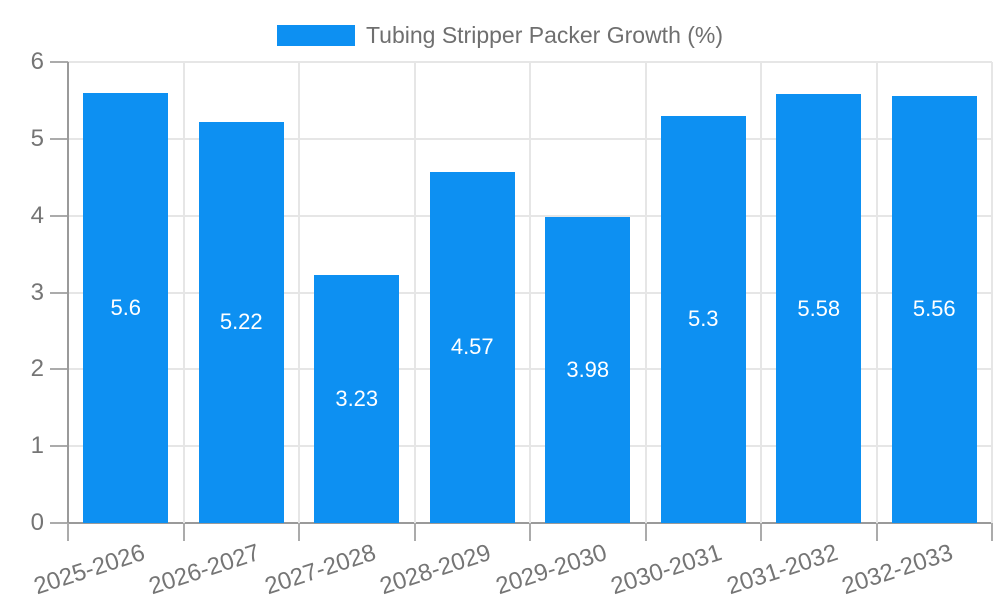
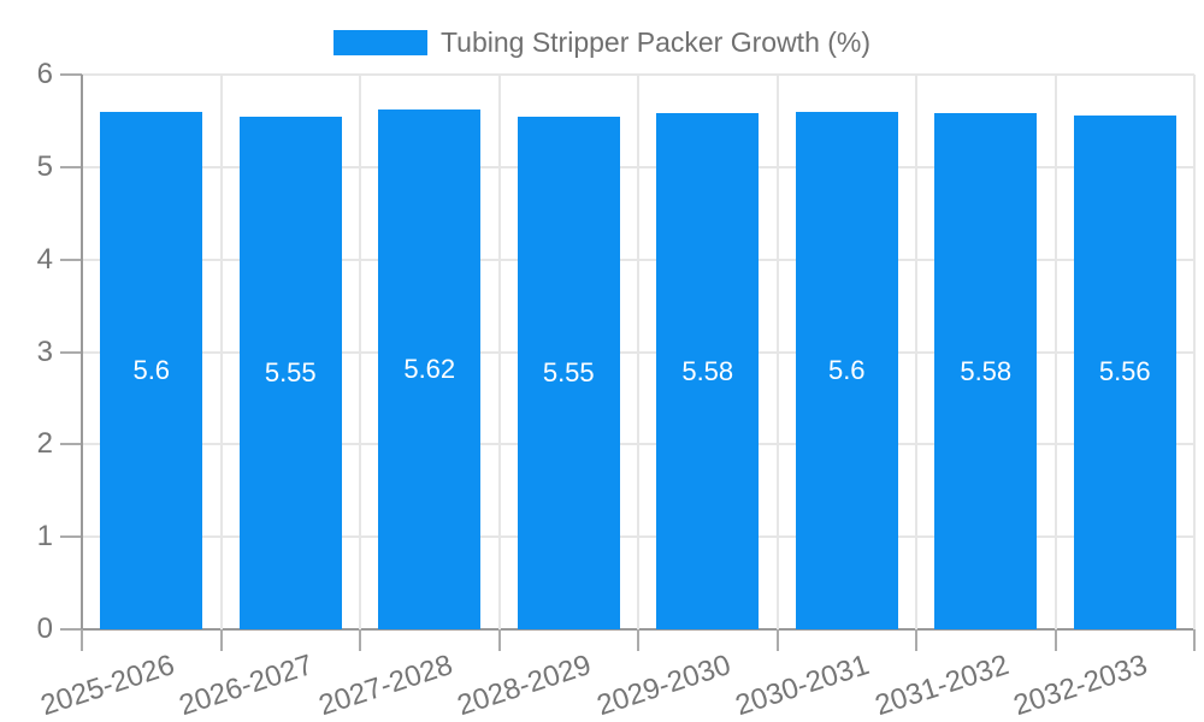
2026-2027: 5.22 -> 5.55
2027-2028: 3.23 -> 5.62
2028-2029: 4.57 -> 5.55
2029-2030: 3.98 -> 5.58
2030-2031: 5.3 -> 5.6
